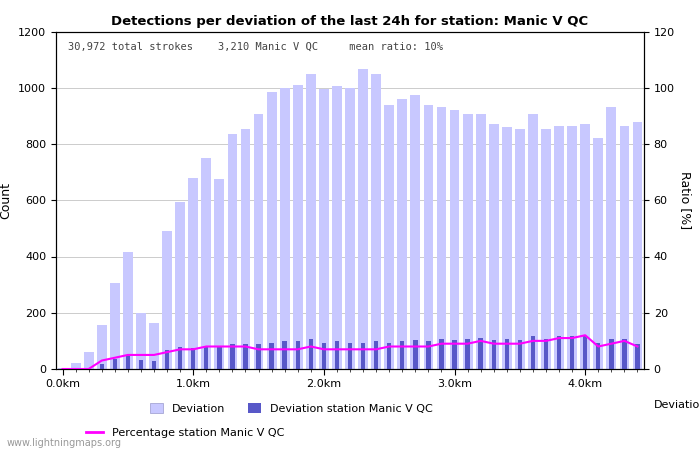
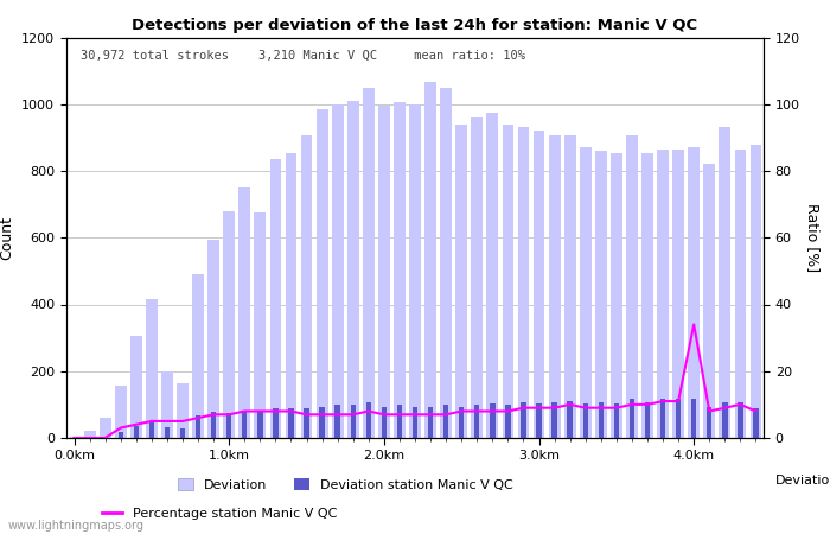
Percentage station Manic V QC/4.0km: 12 -> 34
